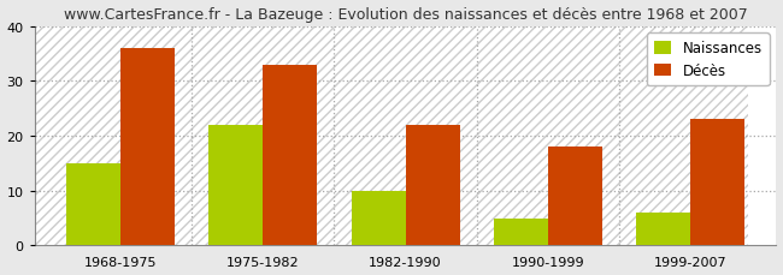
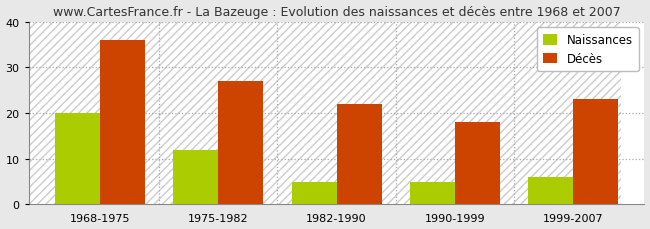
Naissances/1968-1975: 15 -> 20
Naissances/1975-1982: 22 -> 12
Décès/1975-1982: 33 -> 27
Naissances/1982-1990: 10 -> 5
